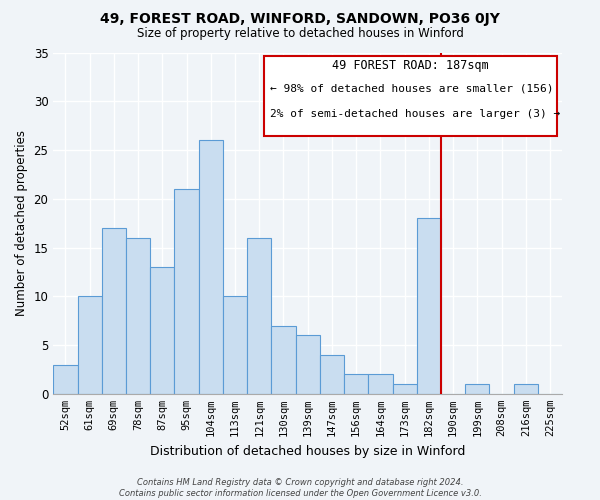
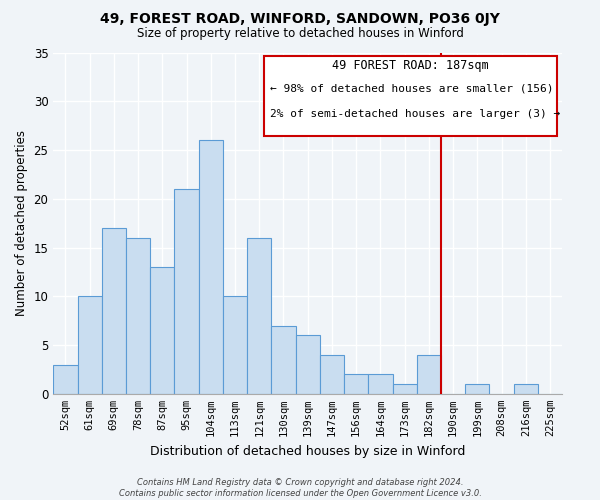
182sqm: 18 -> 4
